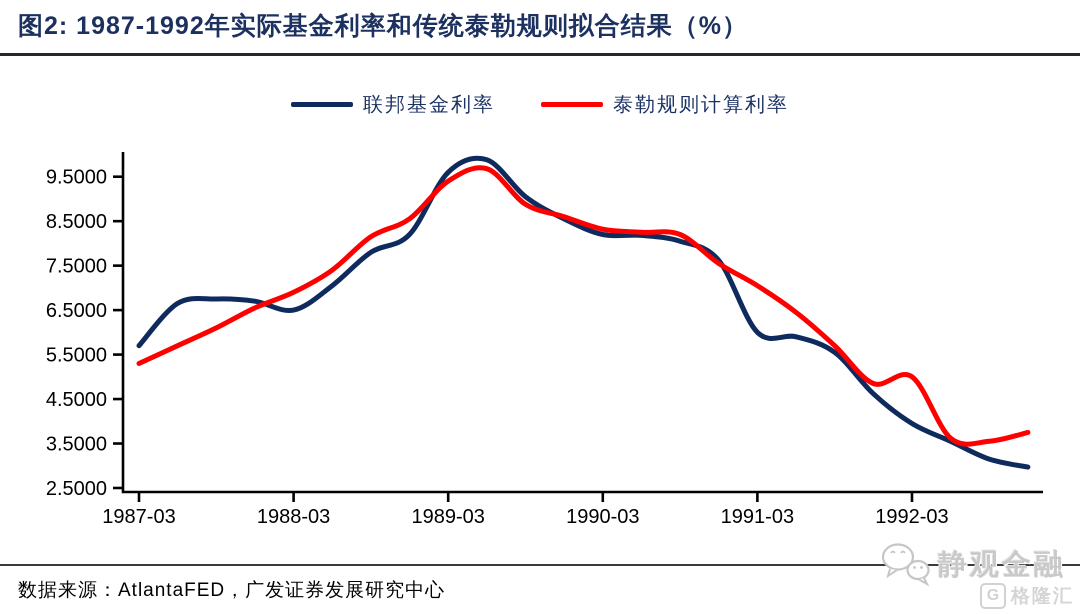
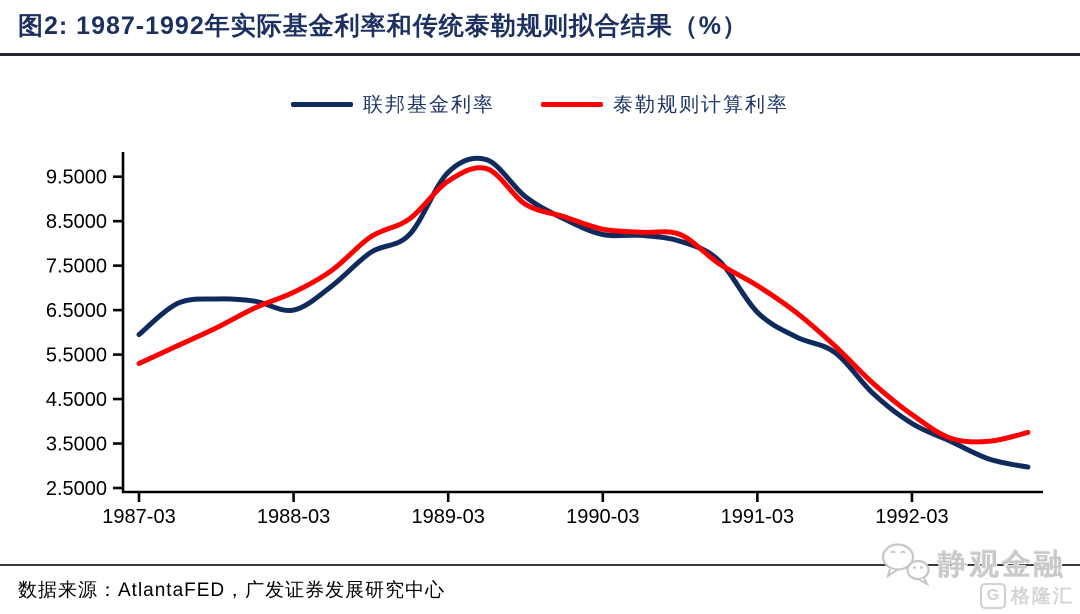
联邦基金利率/1987-03: 5.7 -> 6.0
联邦基金利率/1991-03: 6.0 -> 6.5
泰勒规则计算利率/1992-03: 5.0 -> 4.2
